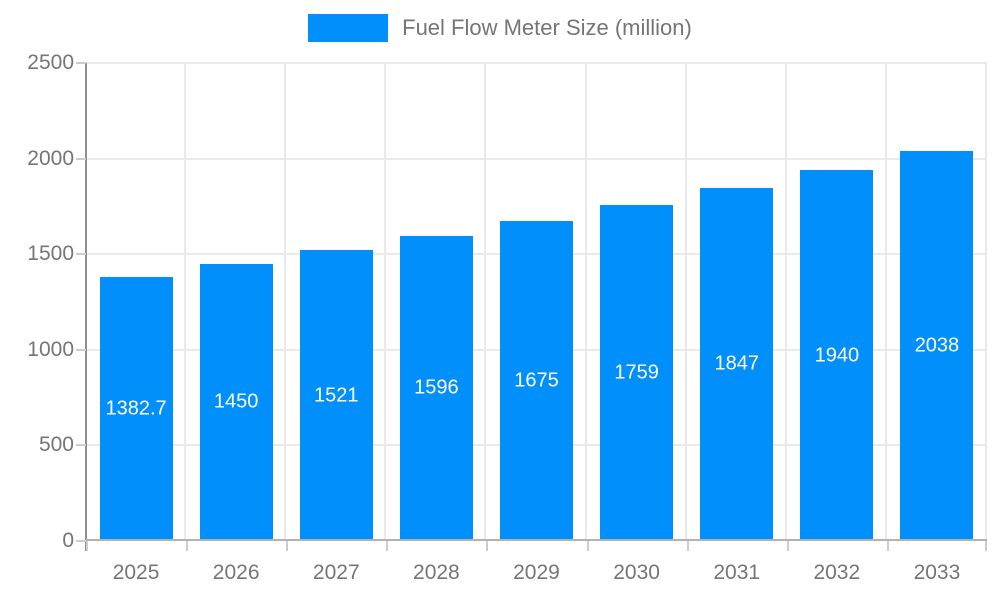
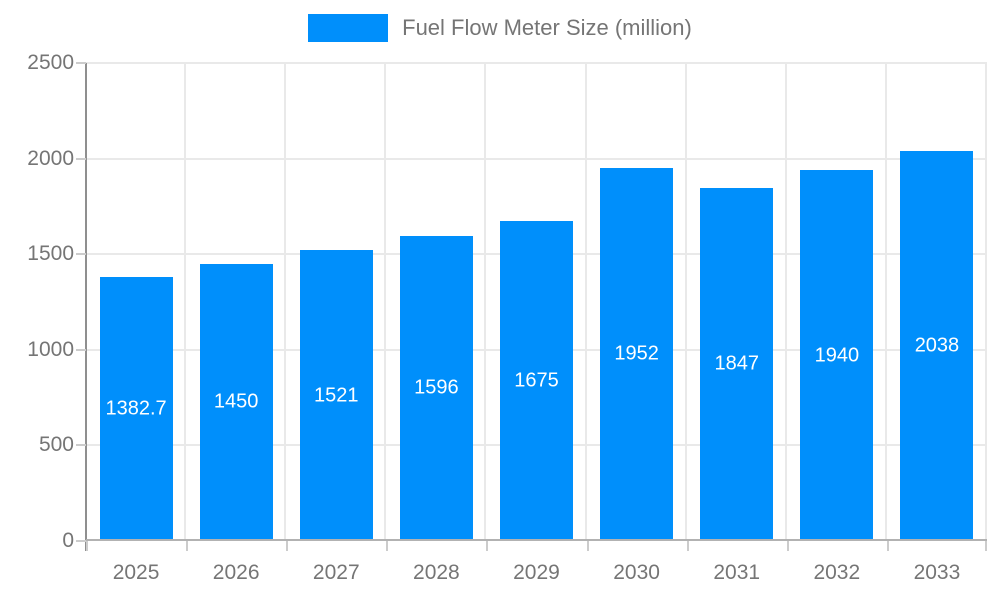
2030: 1759 -> 1952
